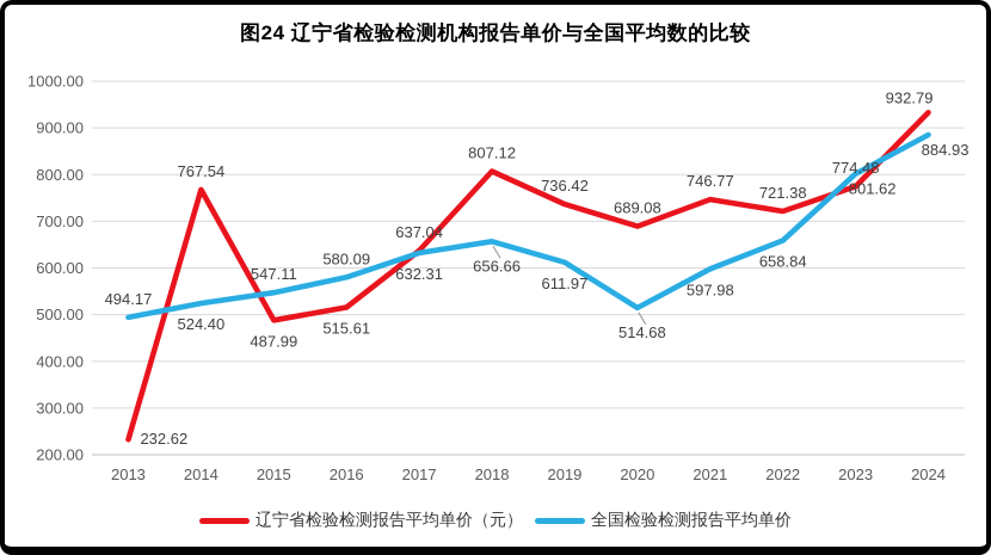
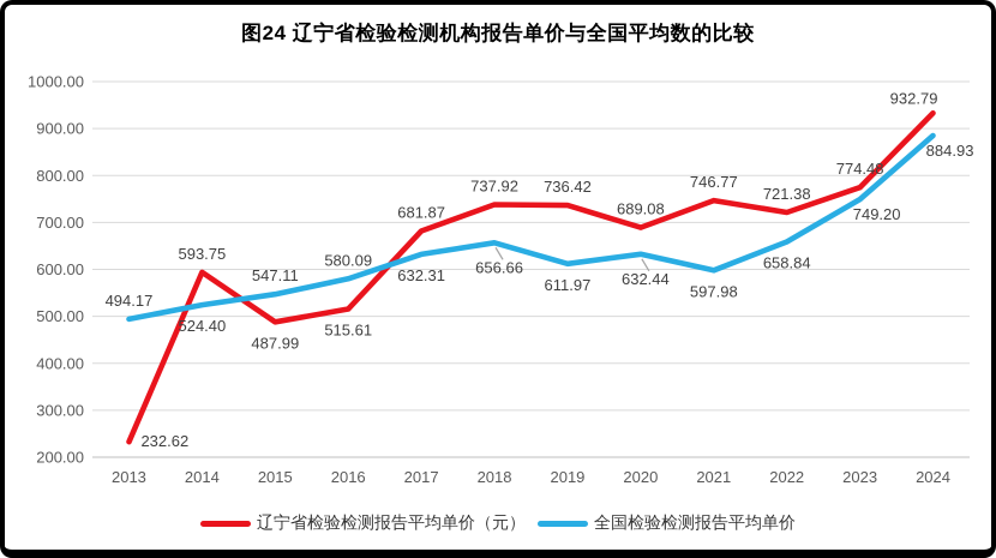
辽宁省检验检测报告平均单价（元）/2014: 767.54 -> 593.75
辽宁省检验检测报告平均单价（元）/2017: 637.04 -> 681.87
辽宁省检验检测报告平均单价（元）/2018: 807.12 -> 737.92
全国检验检测报告平均单价/2020: 514.68 -> 632.44
全国检验检测报告平均单价/2023: 801.62 -> 749.20
